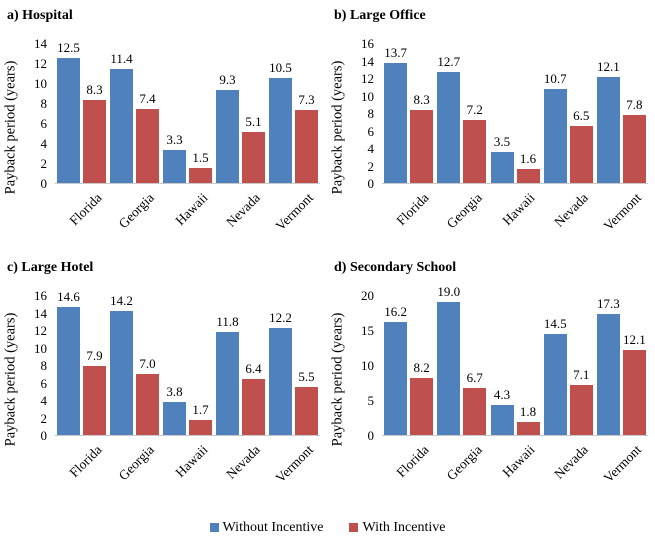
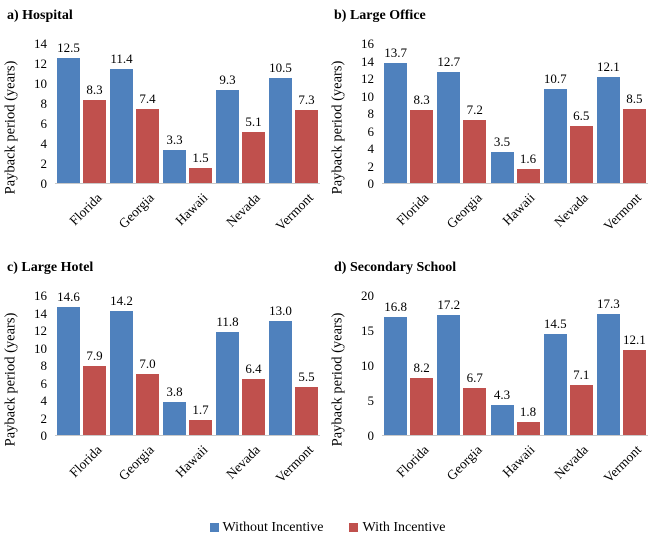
b) Large Office/With Incentive/Vermont: 7.8 -> 8.5
c) Large Hotel/Without Incentive/Vermont: 12.2 -> 13.0
d) Secondary School/Without Incentive/Florida: 16.2 -> 16.8
d) Secondary School/Without Incentive/Georgia: 19.0 -> 17.2
